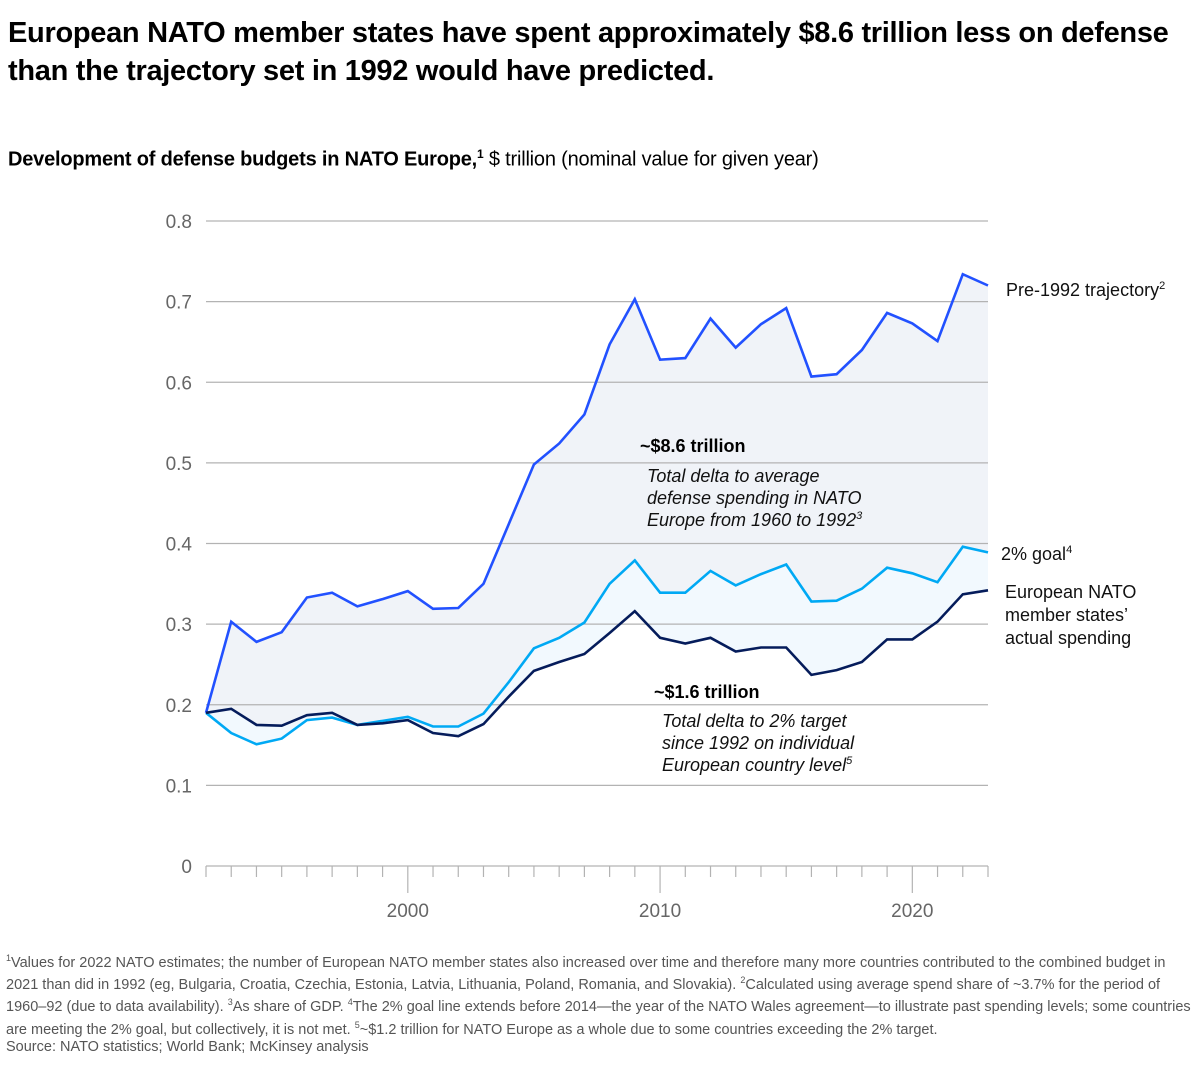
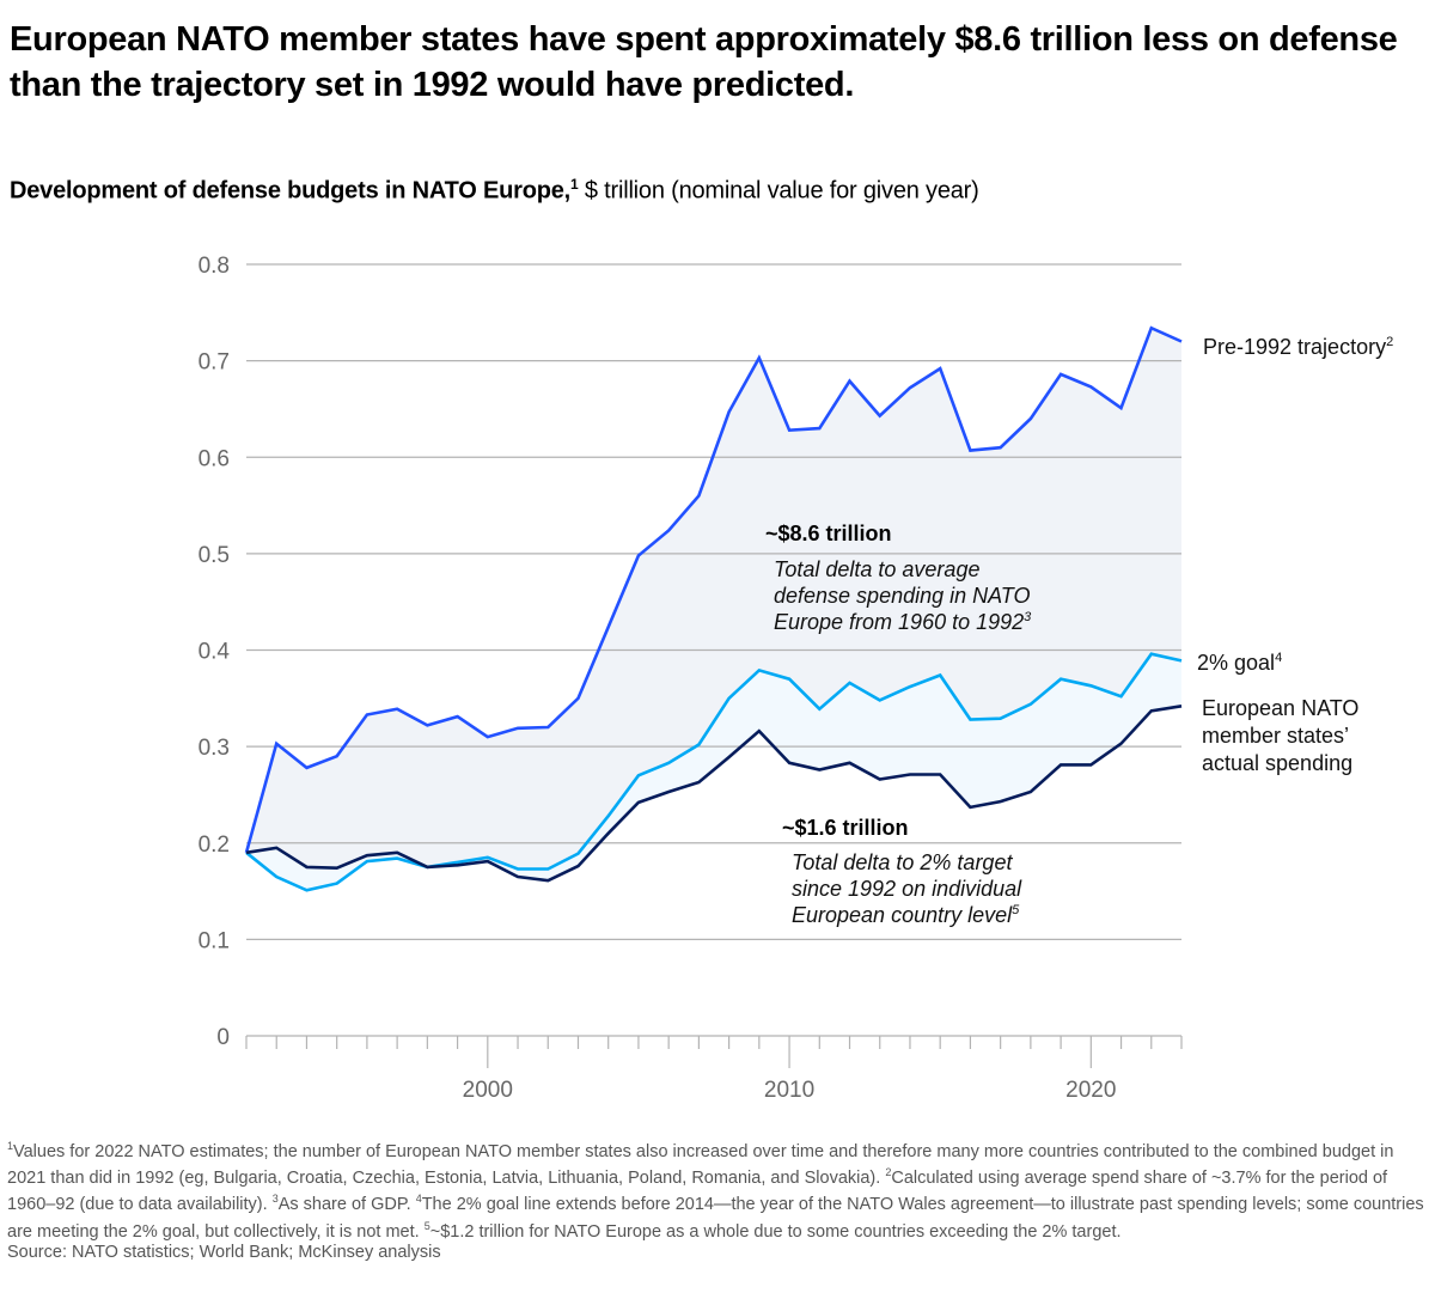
Pre-1992 trajectory/2000: 0.34 -> 0.31
2% goal/2010: 0.34 -> 0.37
